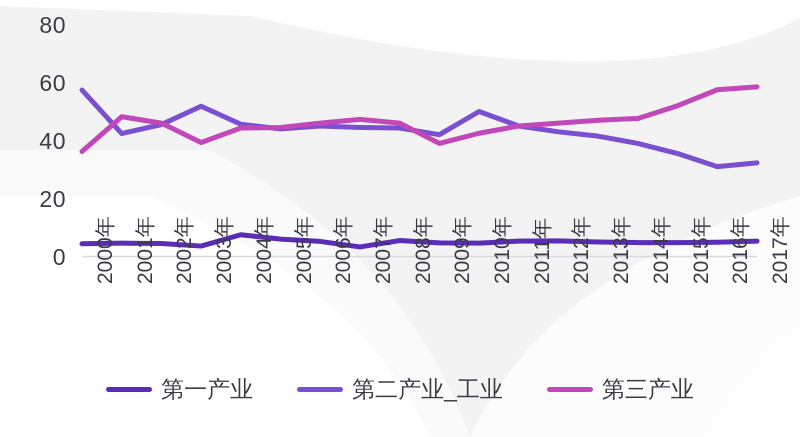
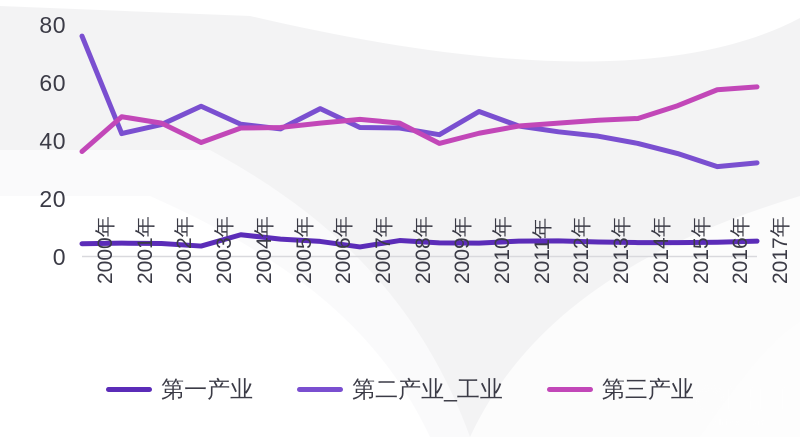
第二产业_工业/2000年: 57 -> 76
第二产业_工业/2006年: 45 -> 51
